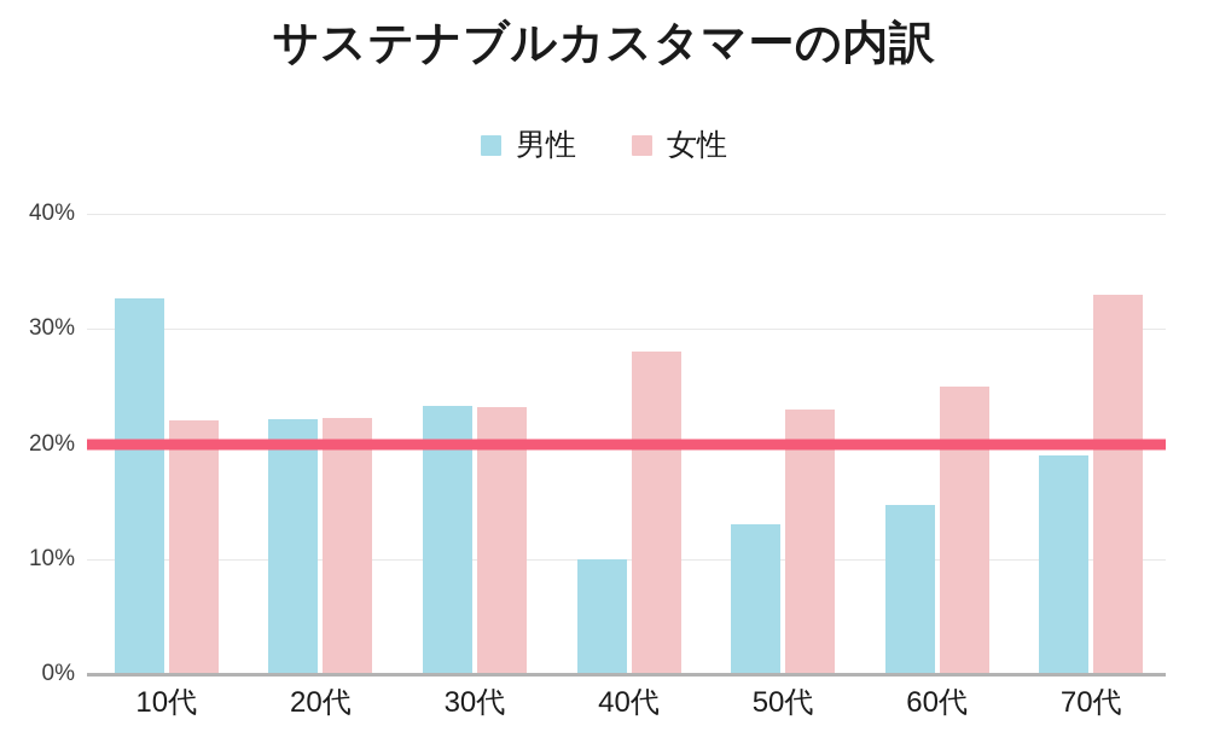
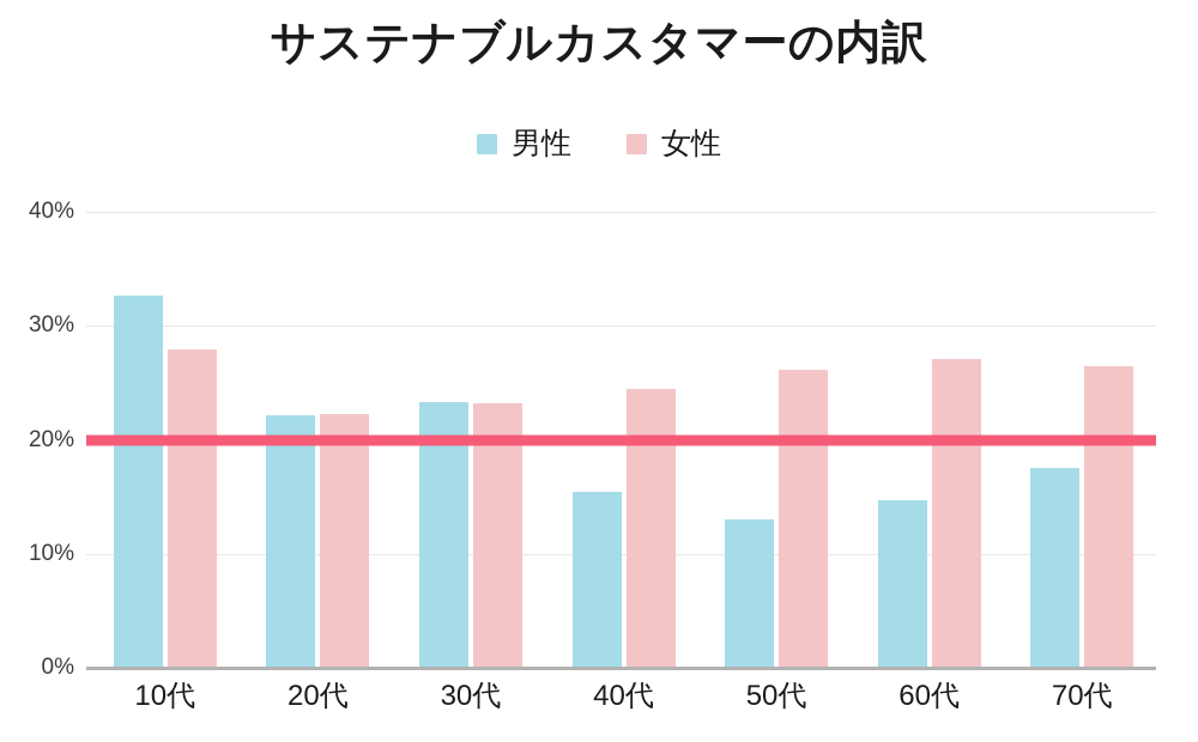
女性/10代: 22% -> 28%
男性/40代: 10% -> 15%
女性/40代: 28% -> 24%
女性/50代: 23% -> 26%
女性/60代: 25% -> 27%
男性/70代: 19% -> 18%
女性/70代: 33% -> 26%
